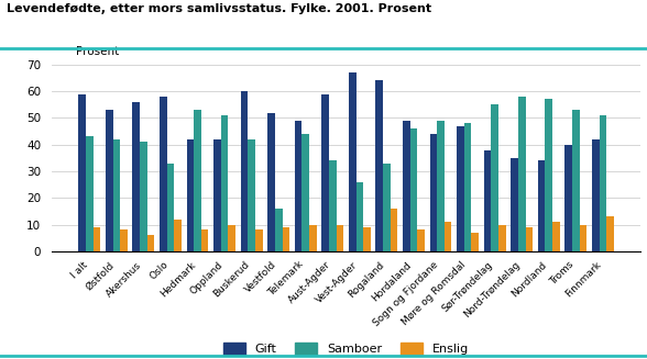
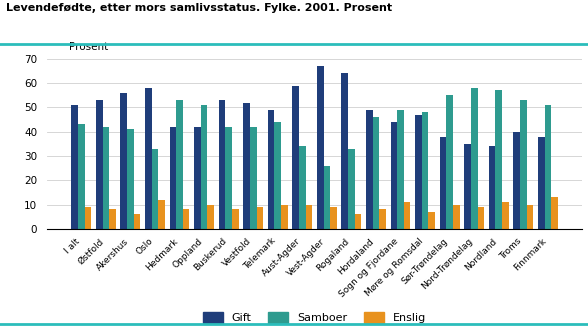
Gift/I alt: 59 -> 51
Gift/Buskerud: 60 -> 53
Samboer/Vestfold: 16 -> 42
Enslig/Rogaland: 16 -> 6
Gift/Finnmark: 42 -> 38
